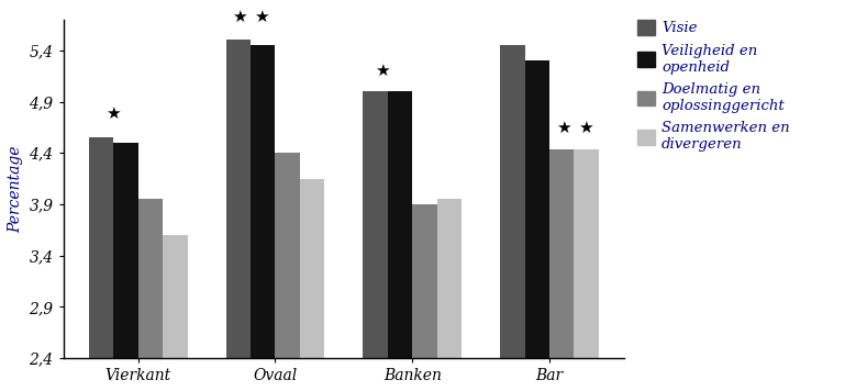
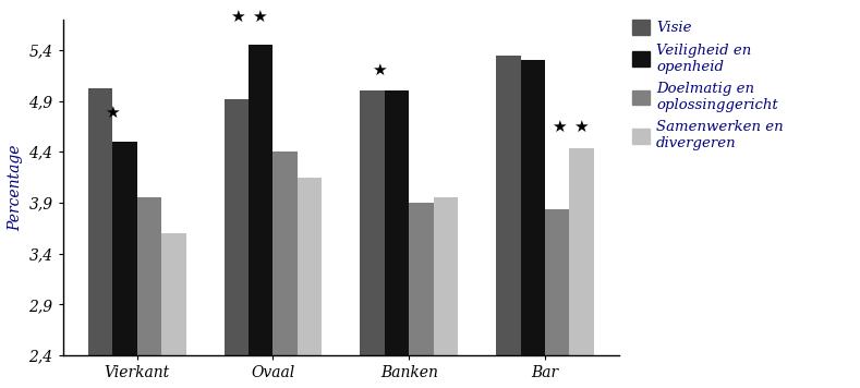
Visie/Vierkant: 4,55 -> 5,02
Visie/Ovaal: 5,50 -> 4,92
Visie/Bar: 5,45 -> 5,34
Doelmatig en oplossinggericht/Bar: 4,43 -> 3,84
